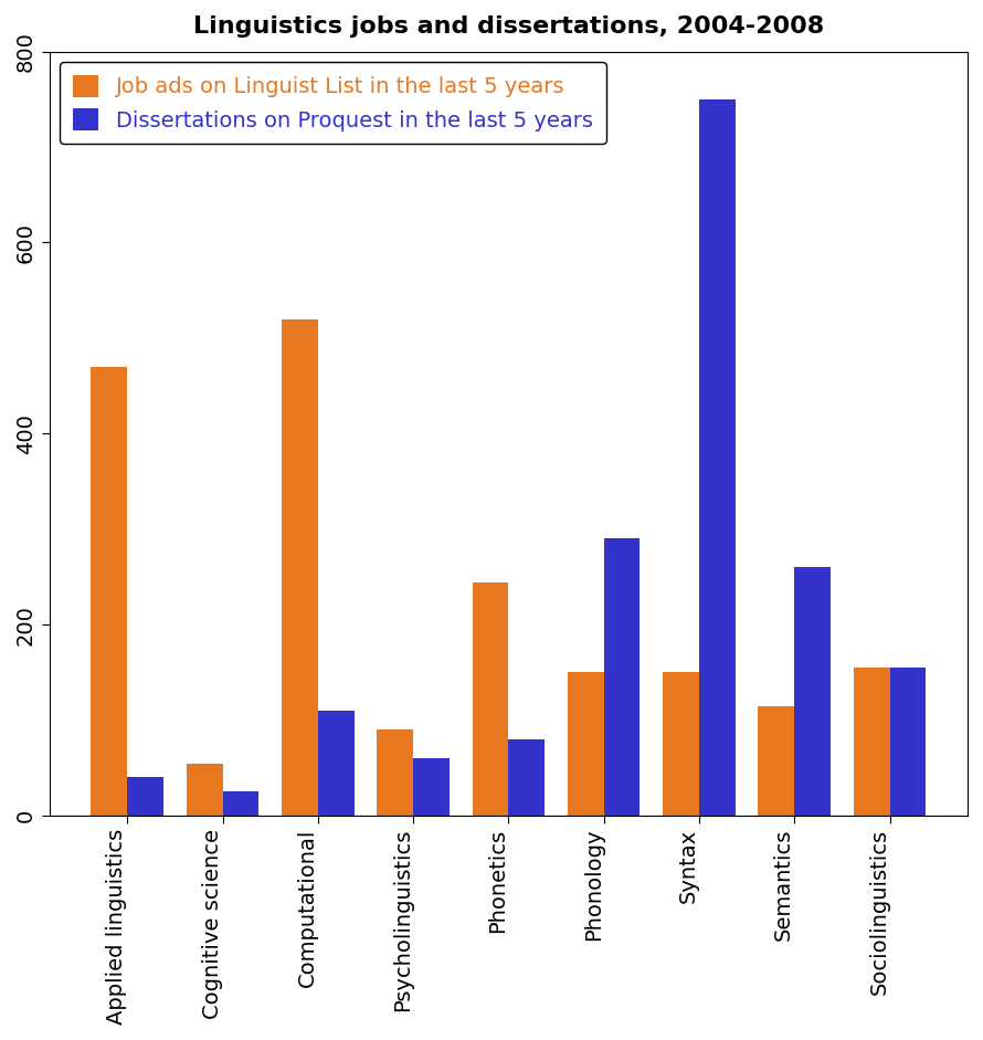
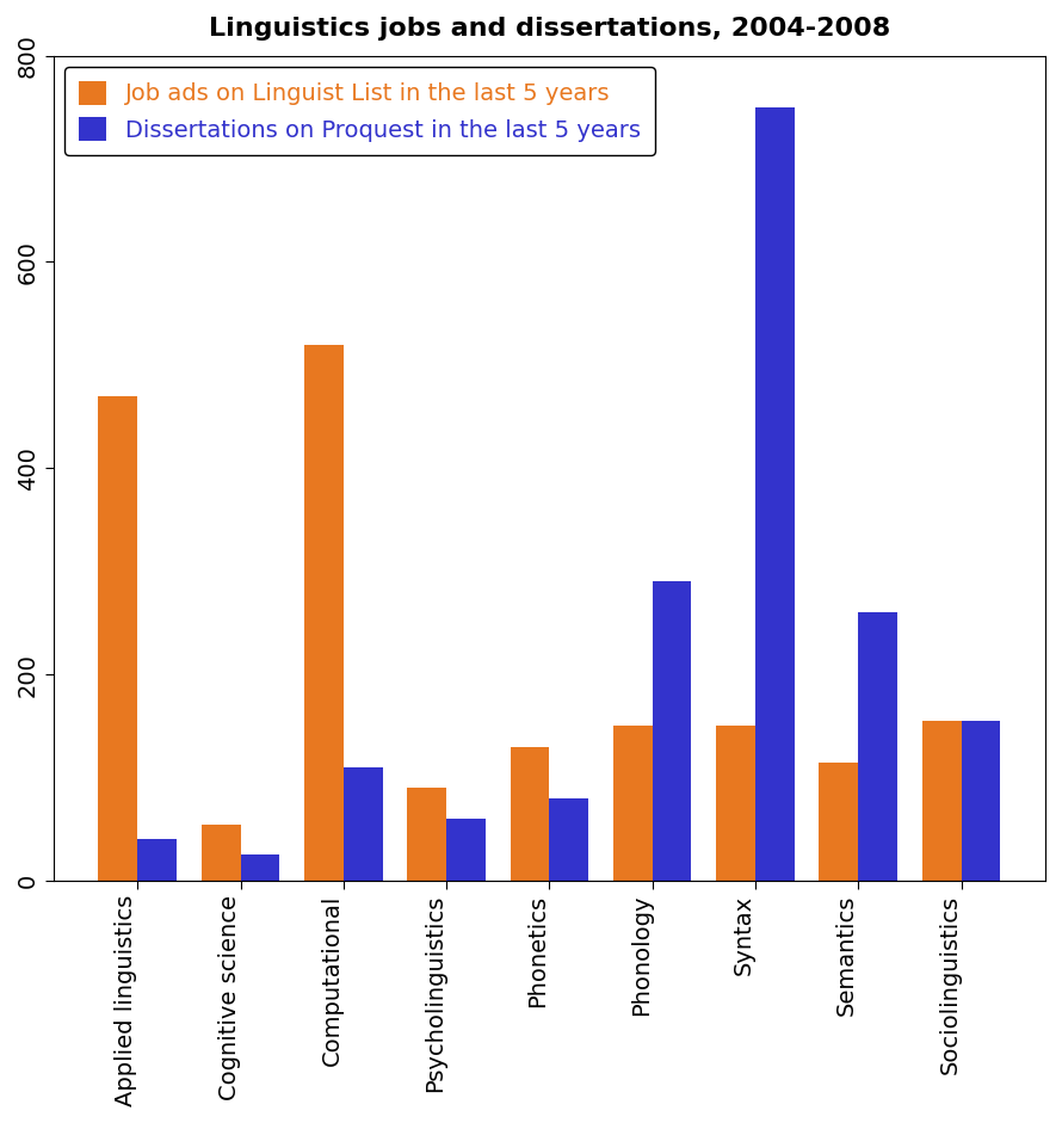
Job ads on Linguist List in the last 5 years/Phonetics: 244 -> 130
